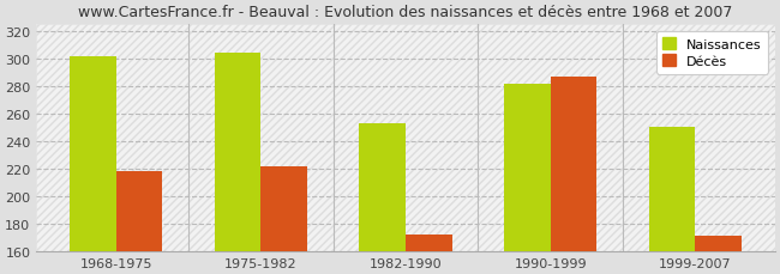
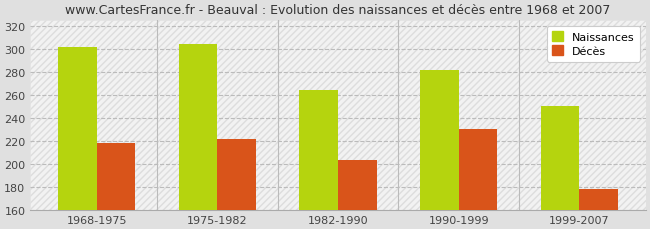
Naissances/1982-1990: 253 -> 264
Décès/1982-1990: 172 -> 203
Décès/1990-1999: 287 -> 230
Décès/1999-2007: 171 -> 178
